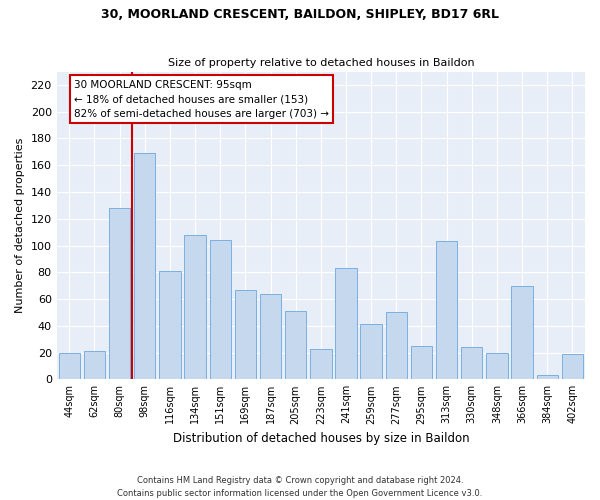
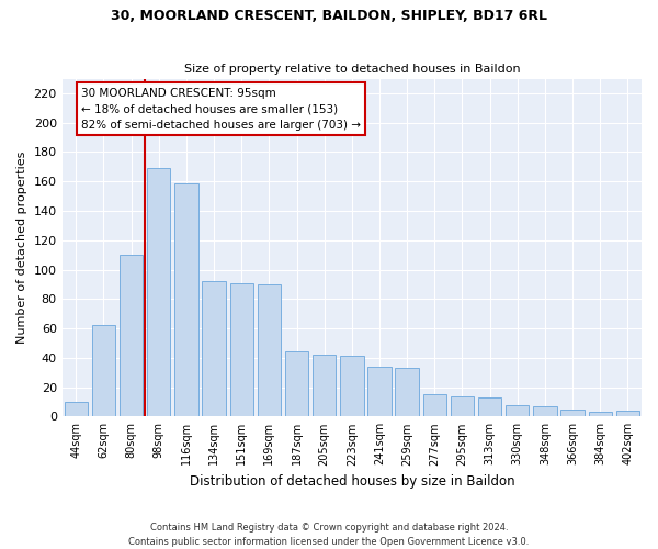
44sqm: 20 -> 10
62sqm: 21 -> 62
80sqm: 128 -> 110
116sqm: 81 -> 159
134sqm: 108 -> 92
151sqm: 104 -> 91
169sqm: 67 -> 90
187sqm: 64 -> 44
205sqm: 51 -> 42
223sqm: 23 -> 41
241sqm: 83 -> 34
259sqm: 41 -> 33
277sqm: 50 -> 15
295sqm: 25 -> 14
313sqm: 103 -> 13
330sqm: 24 -> 8
348sqm: 20 -> 7
366sqm: 70 -> 5
402sqm: 19 -> 4
